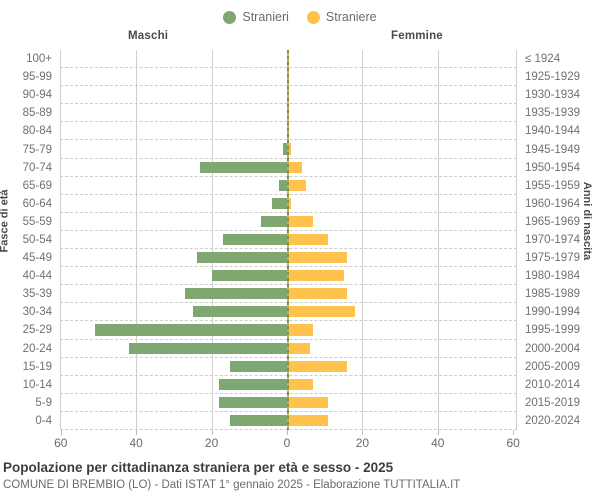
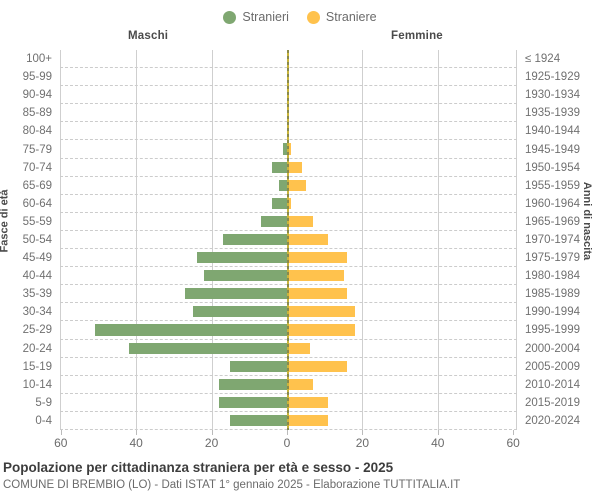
Stranieri/70-74: 23 -> 4
Stranieri/40-44: 20 -> 22
Straniere/25-29: 7 -> 18
